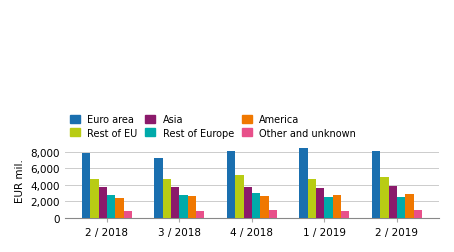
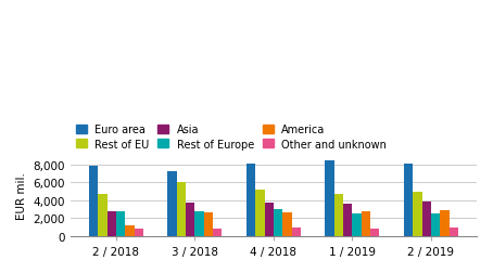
Asia/2 / 2018: 3,700 -> 2,800
America/2 / 2018: 2,400 -> 1,200
Rest of EU/3 / 2018: 4,700 -> 6,000
